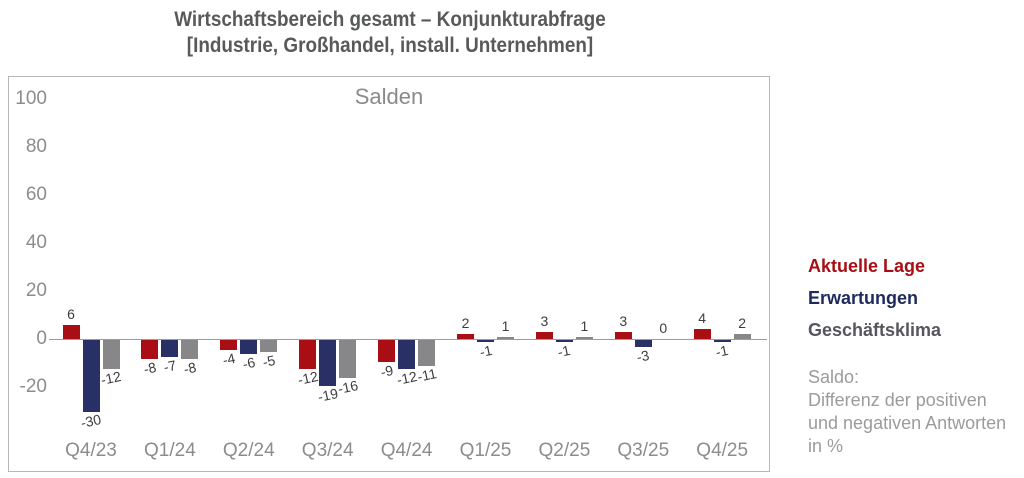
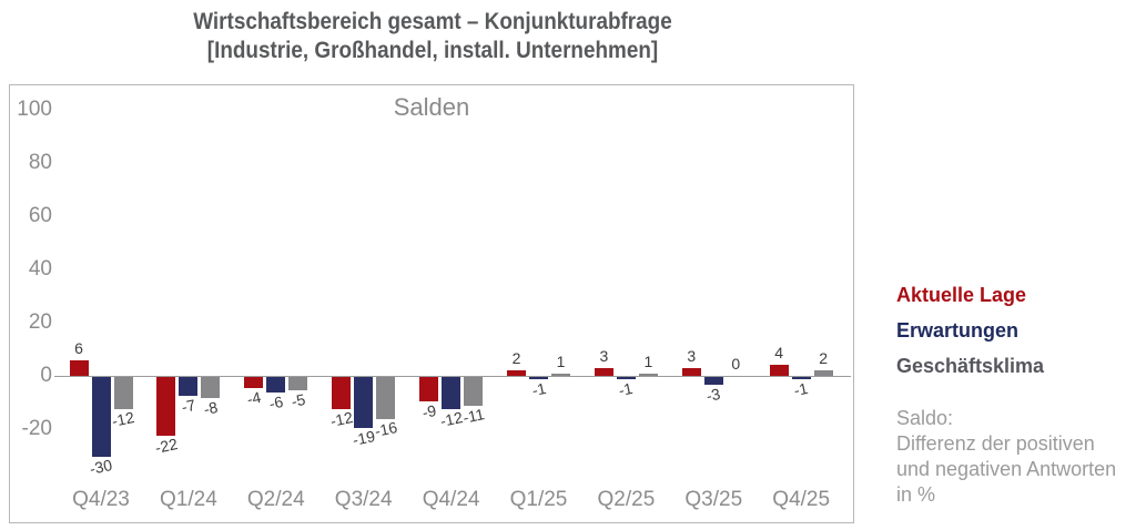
Aktuelle Lage/Q1/24: -8 -> -22
